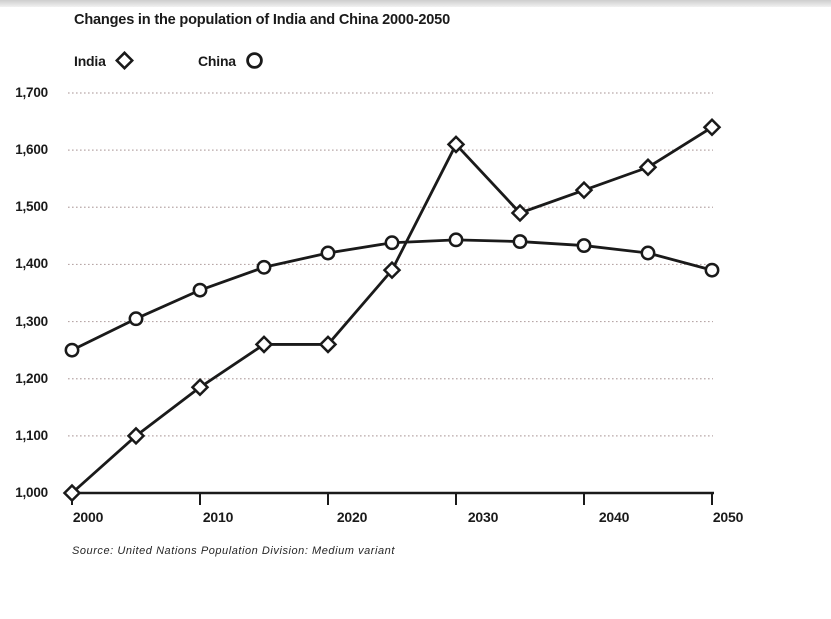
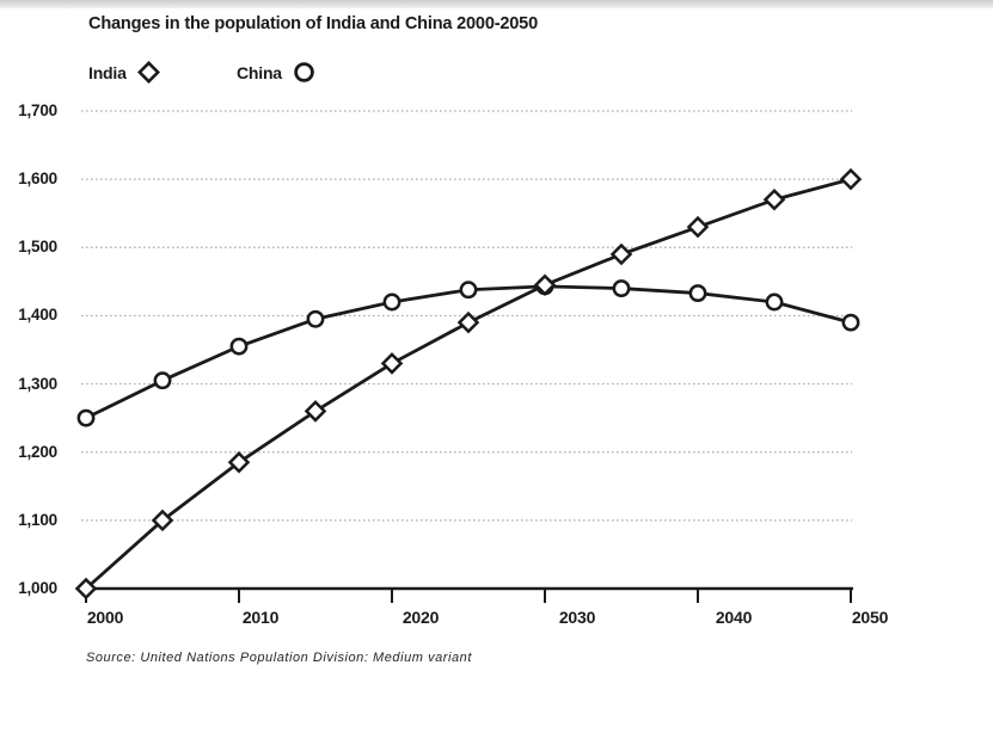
India/2020: 1260 -> 1330
India/2030: 1610 -> 1440
India/2050: 1640 -> 1600
